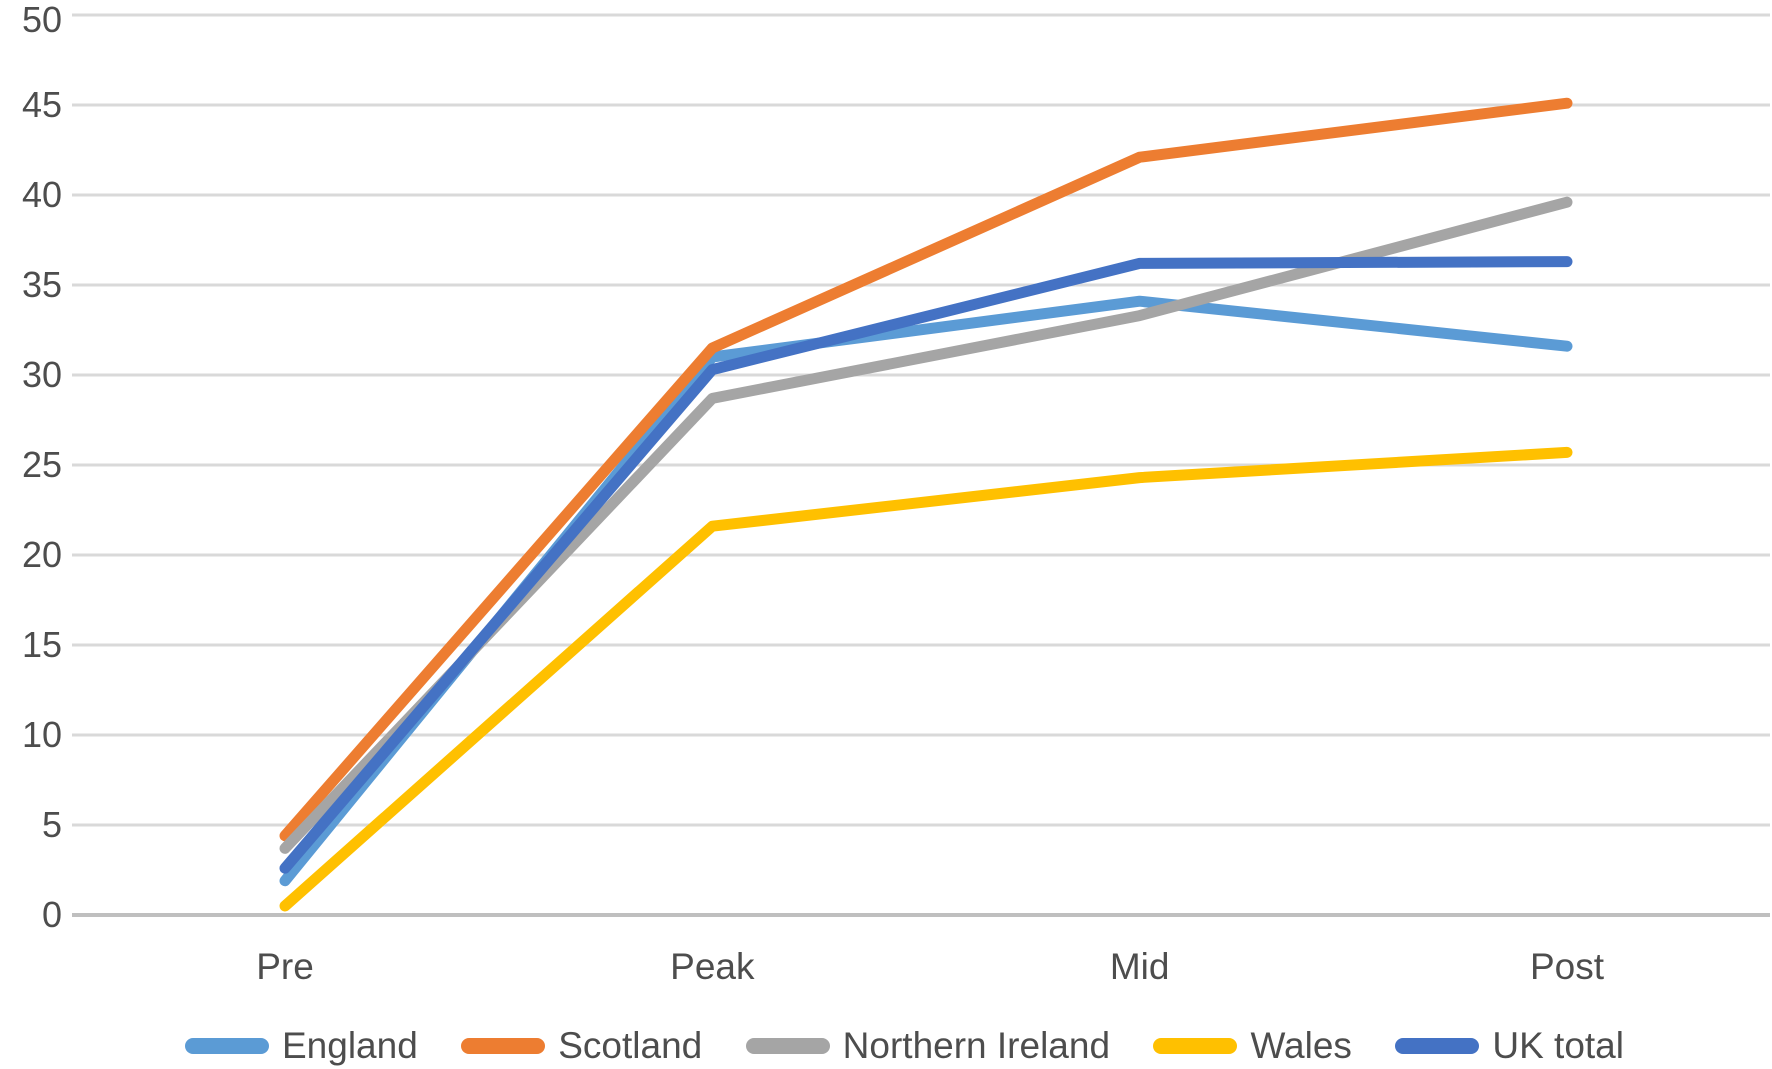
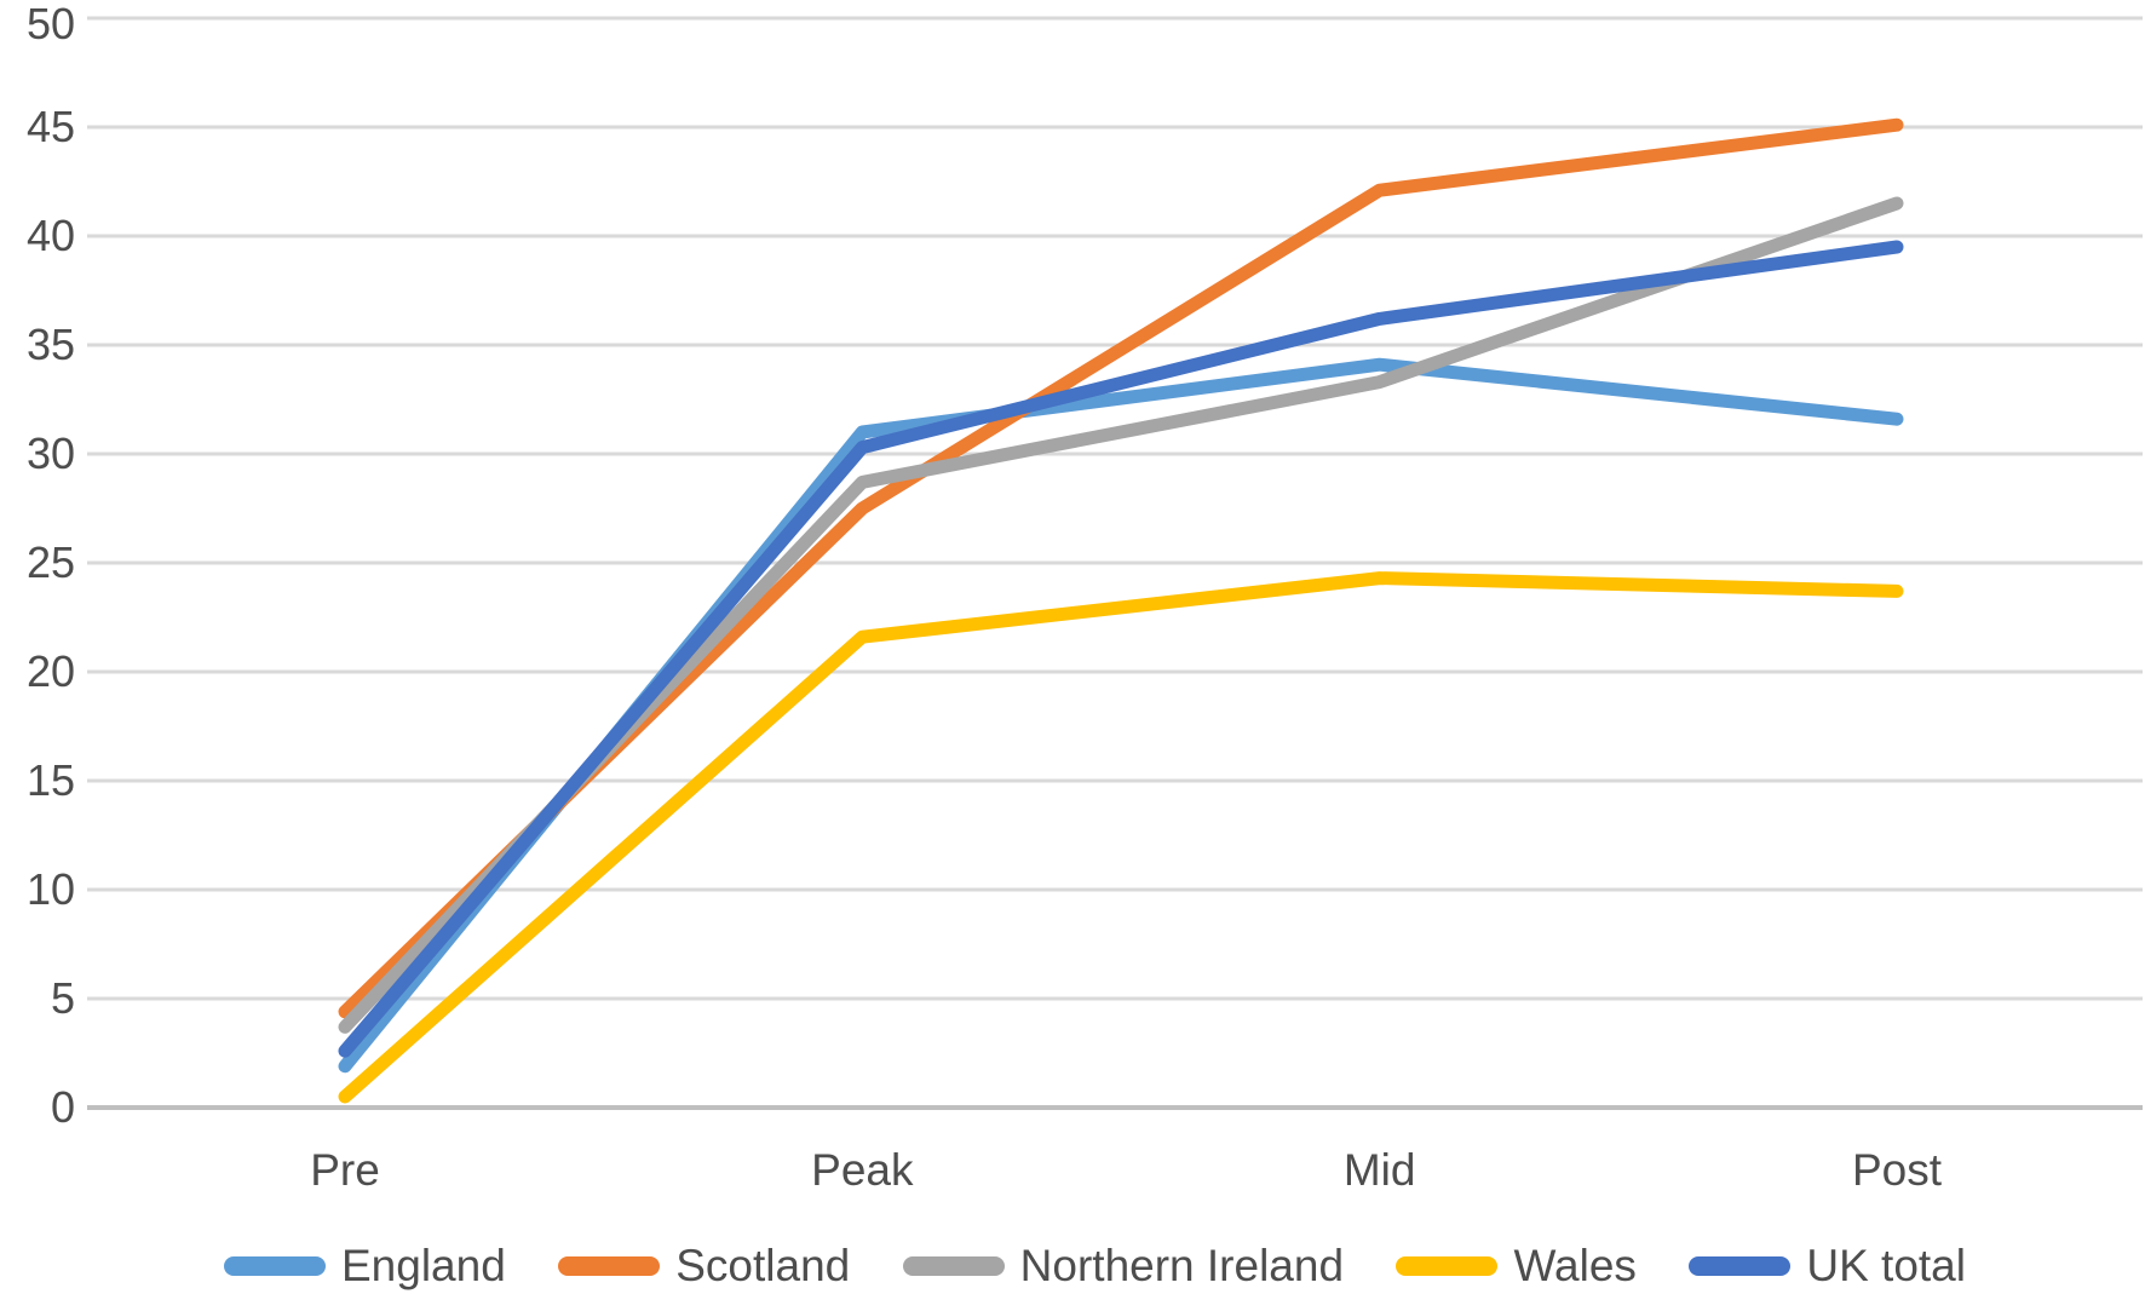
Scotland/Peak: 31.5 -> 27.5
Northern Ireland/Post: 39.6 -> 41.5
Wales/Post: 25.7 -> 23.7
UK total/Post: 36.3 -> 39.5
